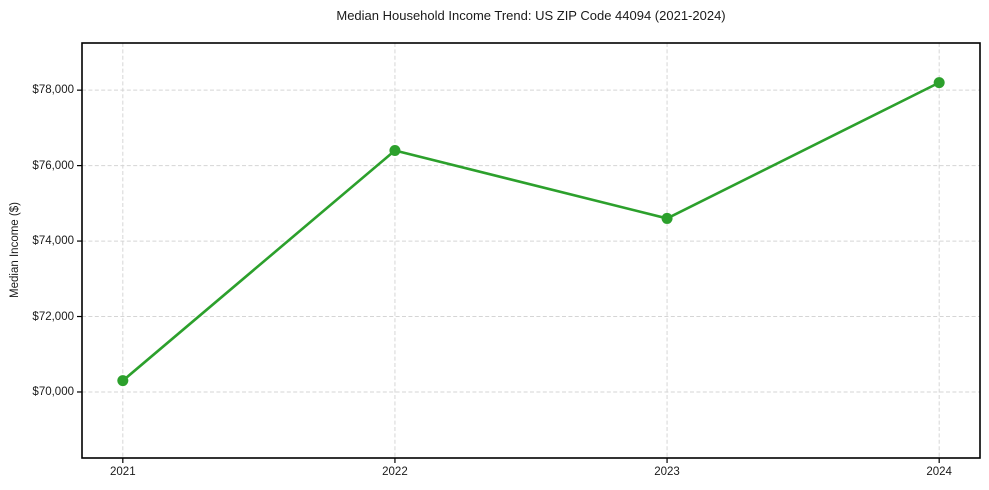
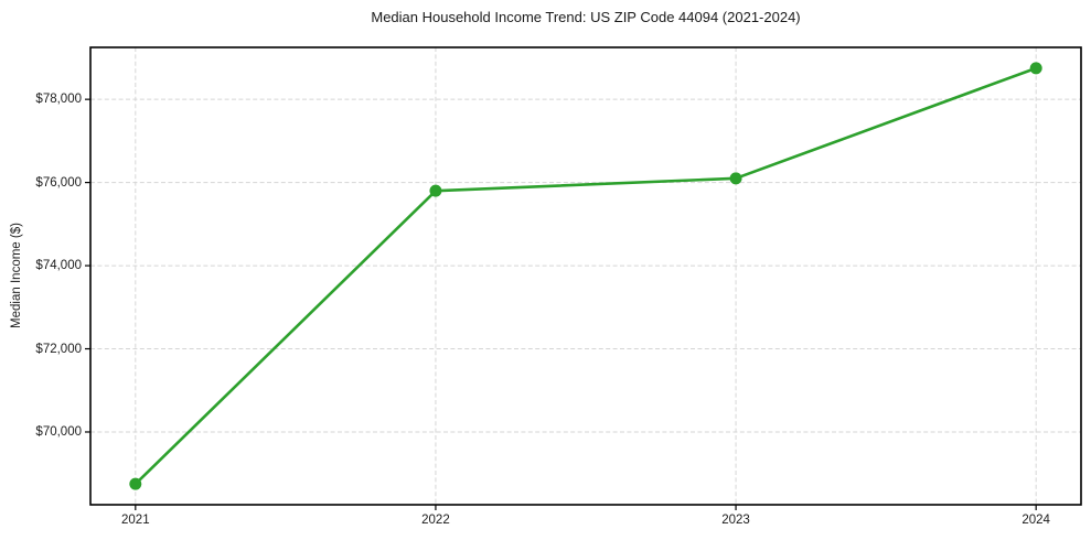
2021: $70300 -> $68800
2022: $76400 -> $75800
2023: $74600 -> $76100
2024: $78200 -> $78800
